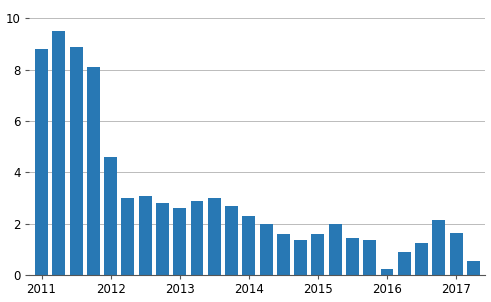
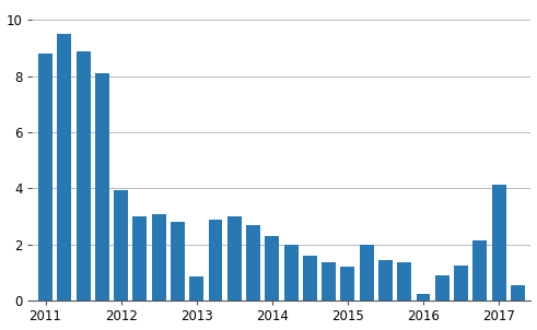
2012: 4.60 -> 3.95
2013: 2.60 -> 0.85
2015: 1.60 -> 1.20
2017: 1.65 -> 4.15
